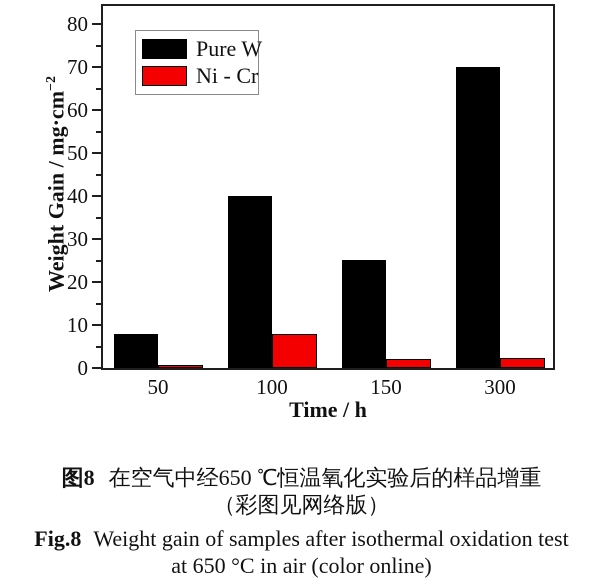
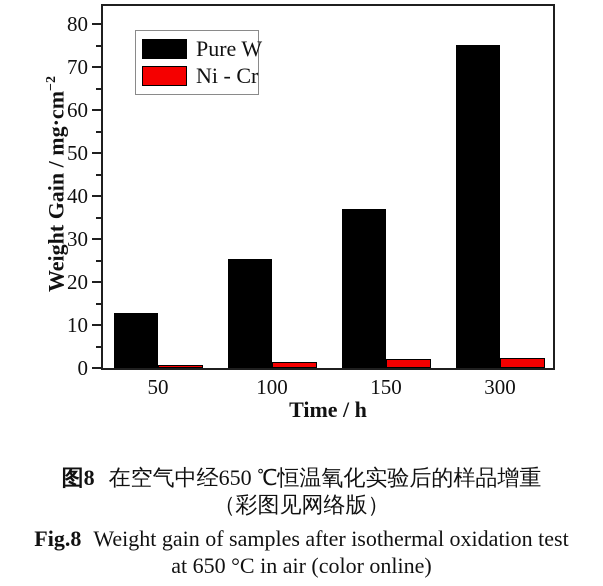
Pure W/50: 8 -> 13
Pure W/100: 40 -> 25
Ni - Cr/100: 8 -> 1
Pure W/150: 25 -> 37
Pure W/300: 70 -> 75
